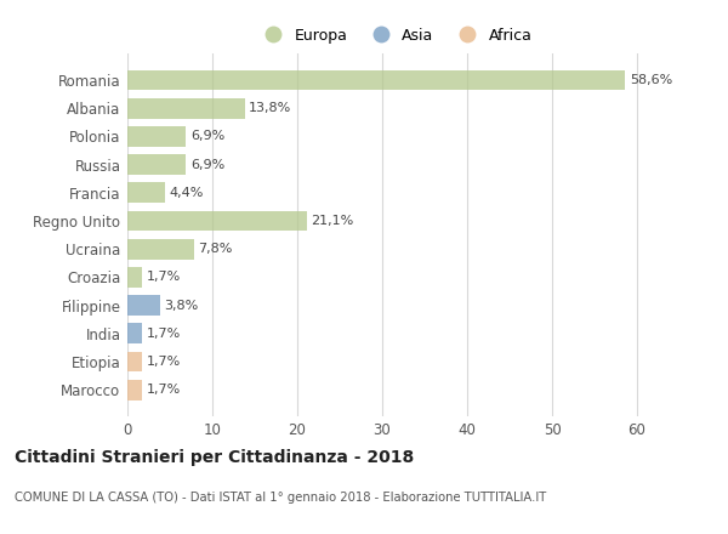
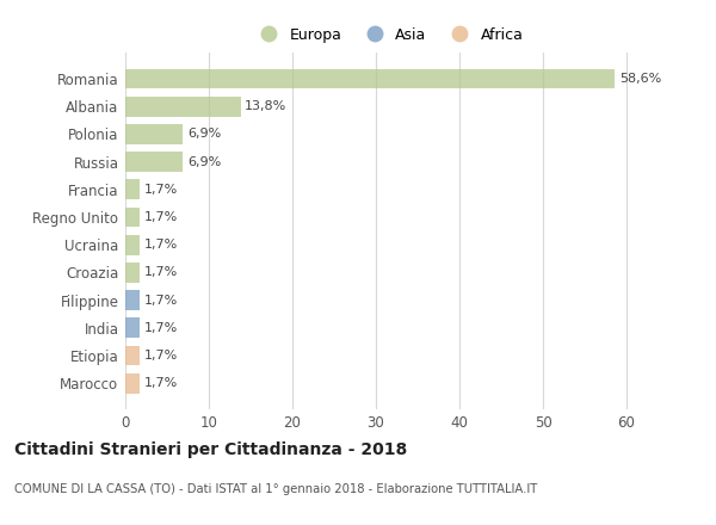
Francia: 4,4% -> 1,7%
Regno Unito: 21,1% -> 1,7%
Ucraina: 7,8% -> 1,7%
Filippine: 3,8% -> 1,7%
